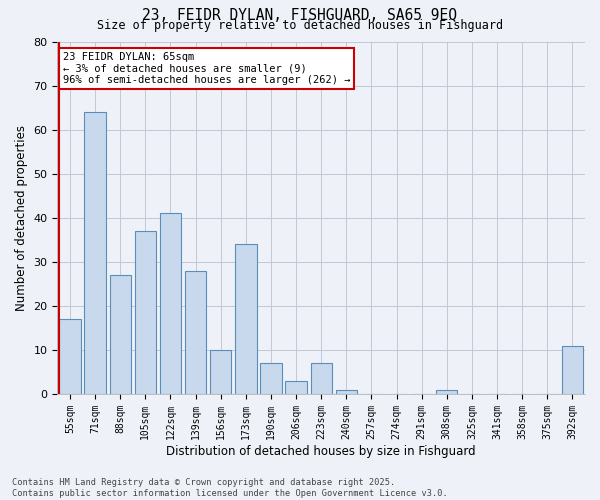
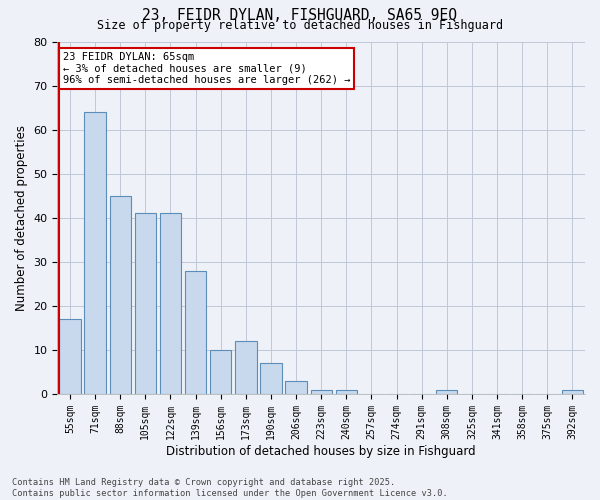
88sqm: 27 -> 45
105sqm: 37 -> 41
173sqm: 34 -> 12
223sqm: 7 -> 1
392sqm: 11 -> 1
